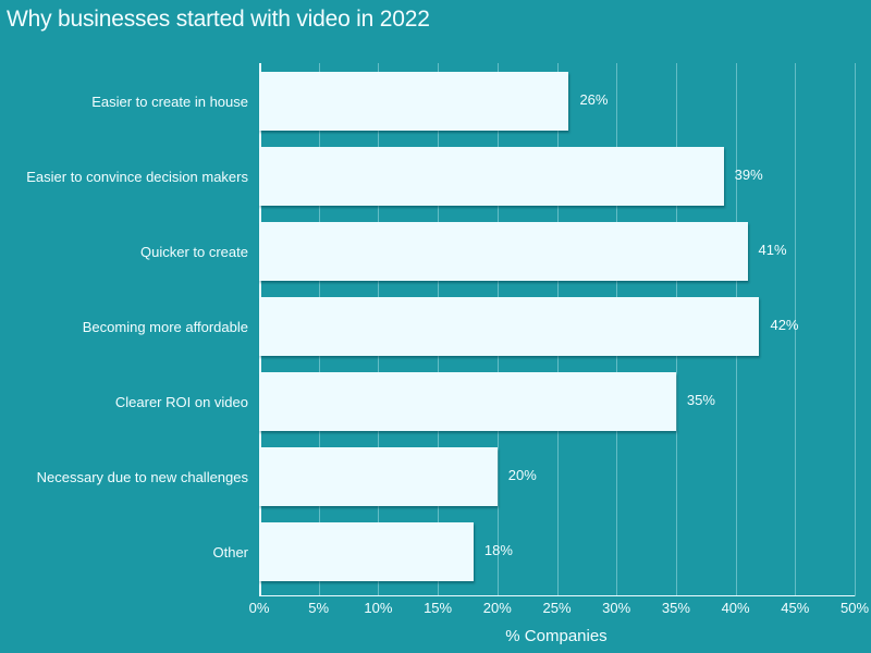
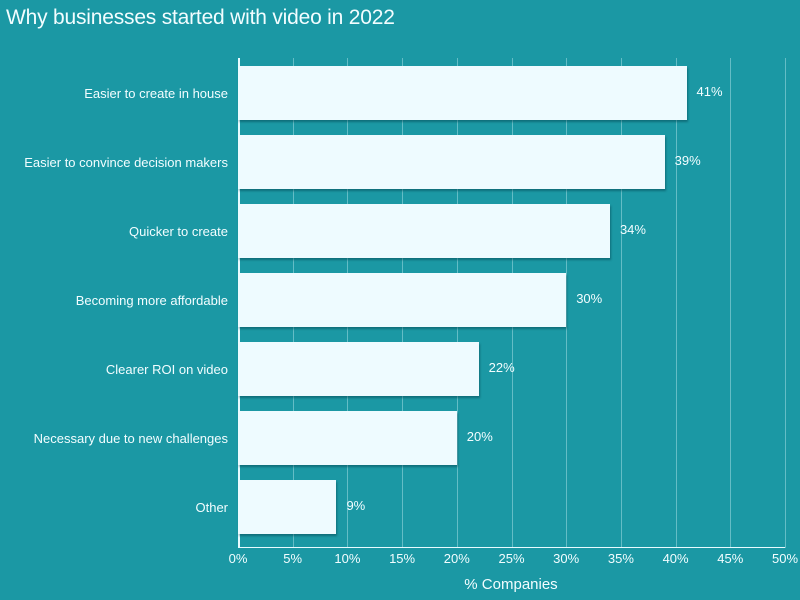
Easier to create in house: 26% -> 41%
Quicker to create: 41% -> 34%
Becoming more affordable: 42% -> 30%
Clearer ROI on video: 35% -> 22%
Other: 18% -> 9%
